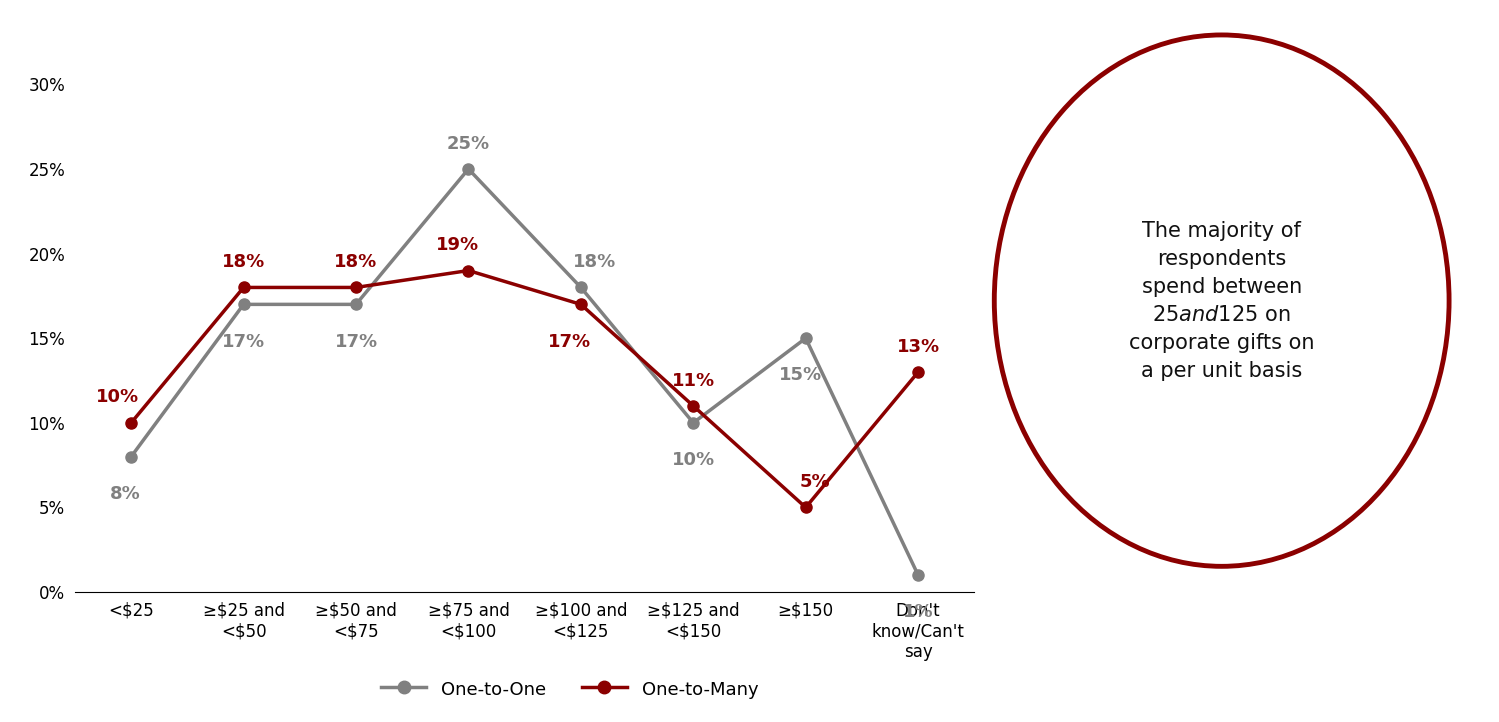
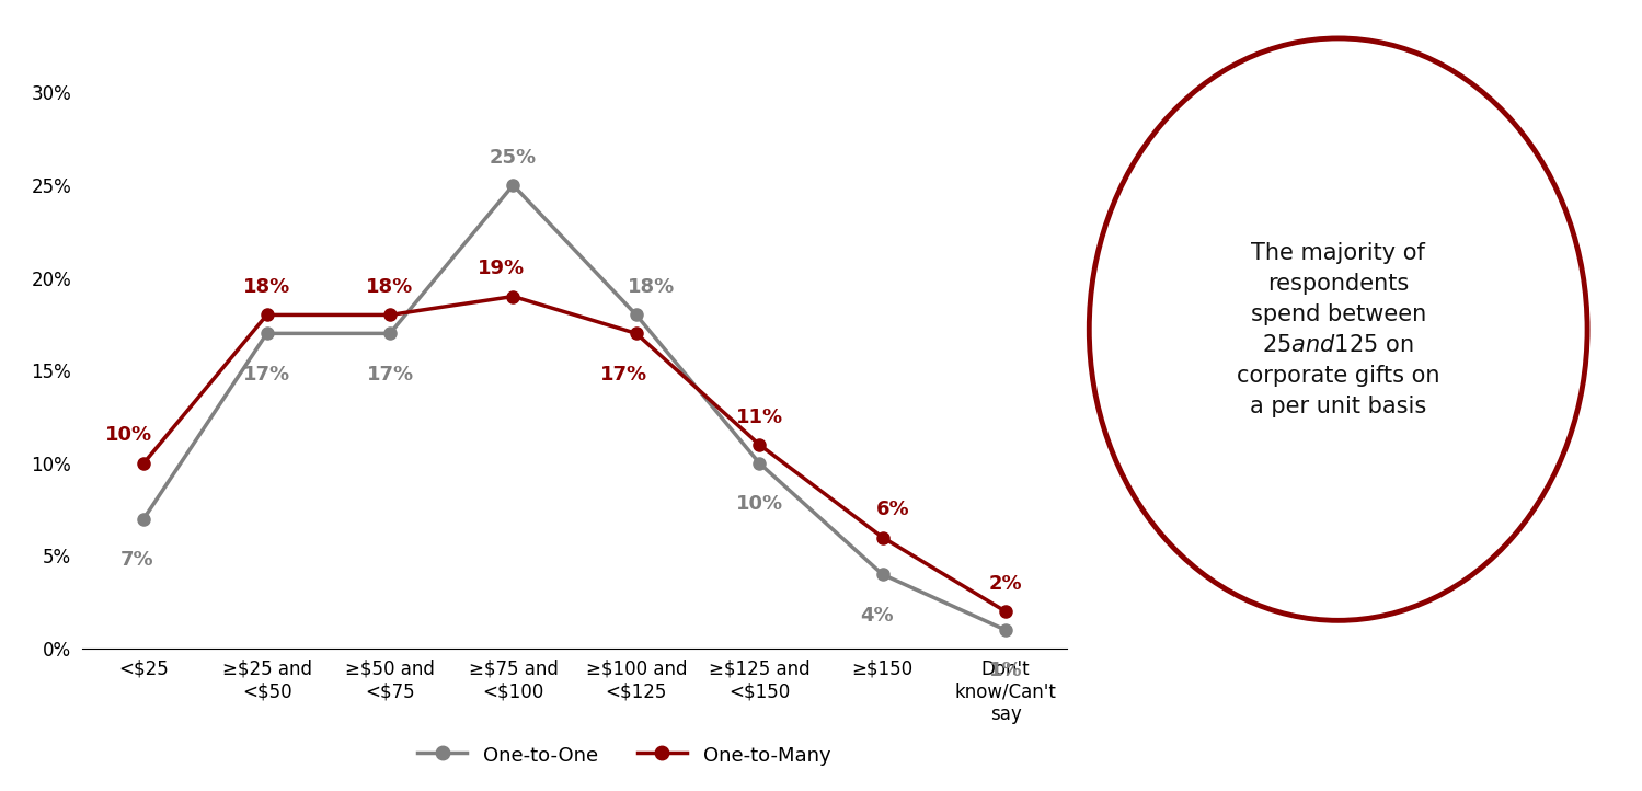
One-to-One/<$25: 8% -> 7%
One-to-One/≥$150: 15% -> 4%
One-to-Many/≥$150: 5% -> 6%
One-to-Many/Don't know/Can't say: 13% -> 2%
